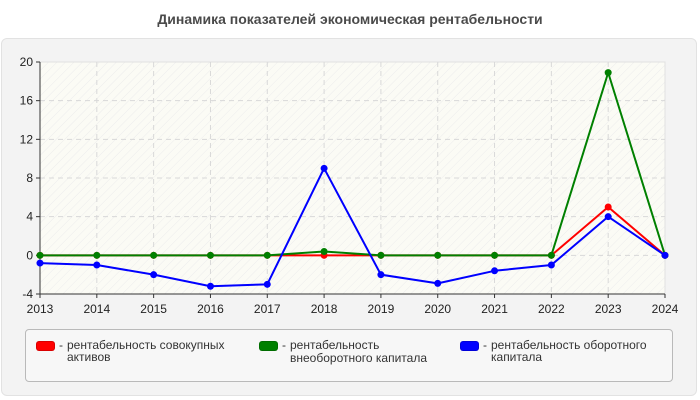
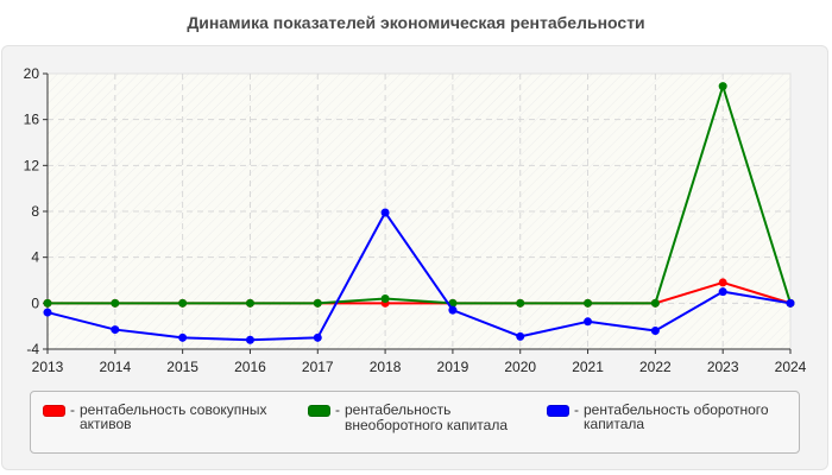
рентабельность оборотного капитала/2014: -1 -> -2
рентабельность оборотного капитала/2015: -2 -> -3
рентабельность оборотного капитала/2018: 9 -> 8
рентабельность оборотного капитала/2019: -2 -> -1
рентабельность оборотного капитала/2022: -1 -> -2
рентабельность совокупных активов/2023: 5 -> 2
рентабельность оборотного капитала/2023: 4 -> 1
